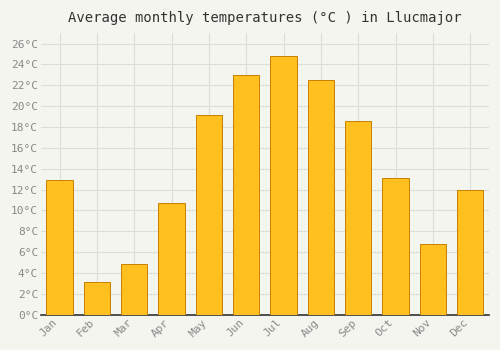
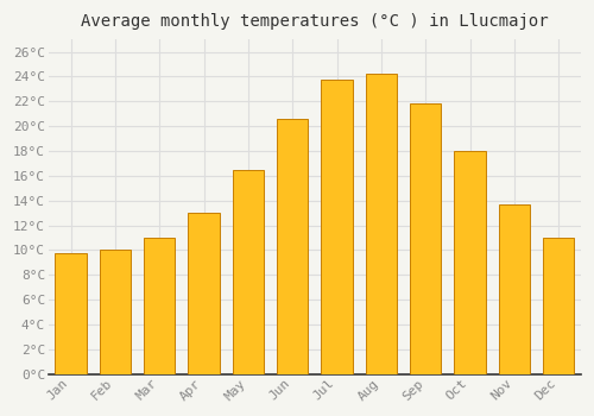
Jan: 12.9°C -> 9.8°C
Feb: 3.1°C -> 10.0°C
Mar: 4.9°C -> 11.0°C
Apr: 10.7°C -> 13.0°C
May: 19.2°C -> 16.5°C
Jun: 23.0°C -> 20.6°C
Jul: 24.8°C -> 23.8°C
Aug: 22.5°C -> 24.2°C
Sep: 18.6°C -> 21.8°C
Oct: 13.1°C -> 18.0°C
Nov: 6.8°C -> 13.7°C
Dec: 12.0°C -> 11.0°C
